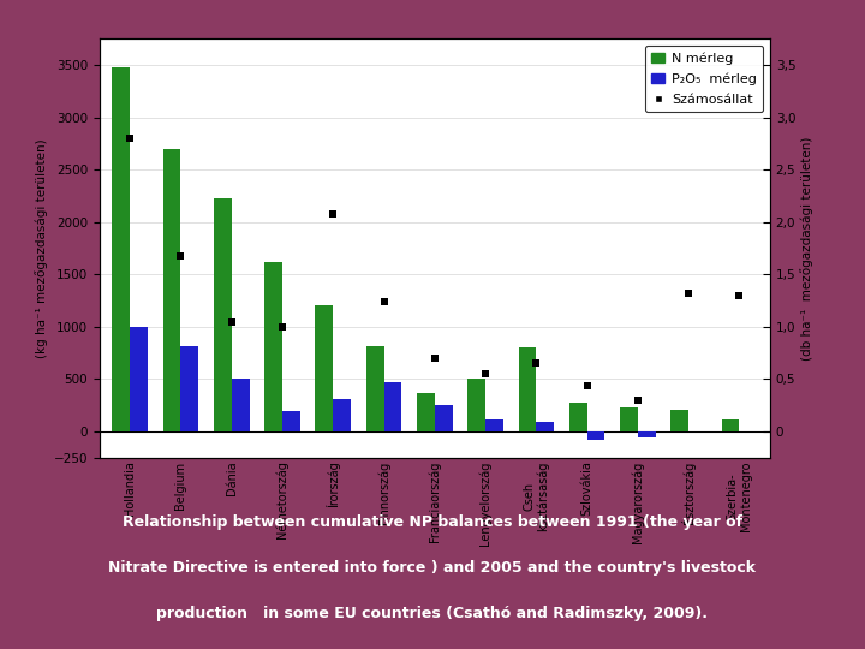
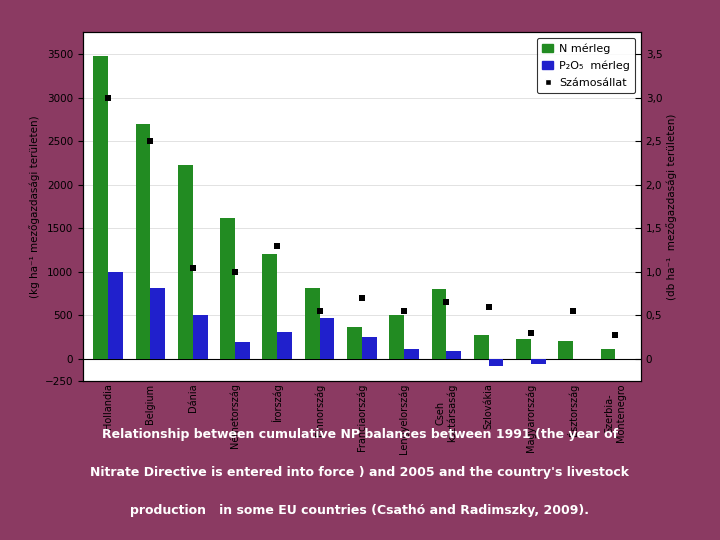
Számosállat/Hollandia: 2,80 -> 3,00
Számosállat/Belgium: 1,68 -> 2,50
Számosállat/Írország: 2,08 -> 1,30
Számosállat/Finnország: 1,24 -> 0,55
Számosállat/Szlovákia: 0,44 -> 0,60
Számosállat/Észtország: 1,32 -> 0,55
Számosállat/Szerbia- Montenegro: 1,30 -> 0,28
